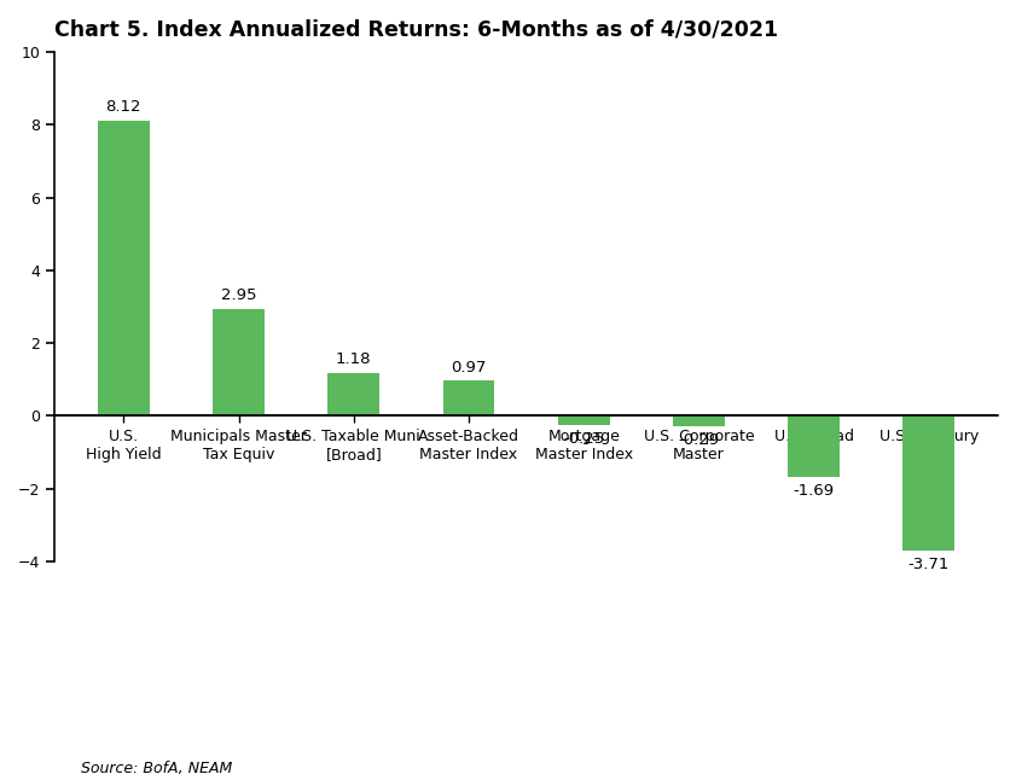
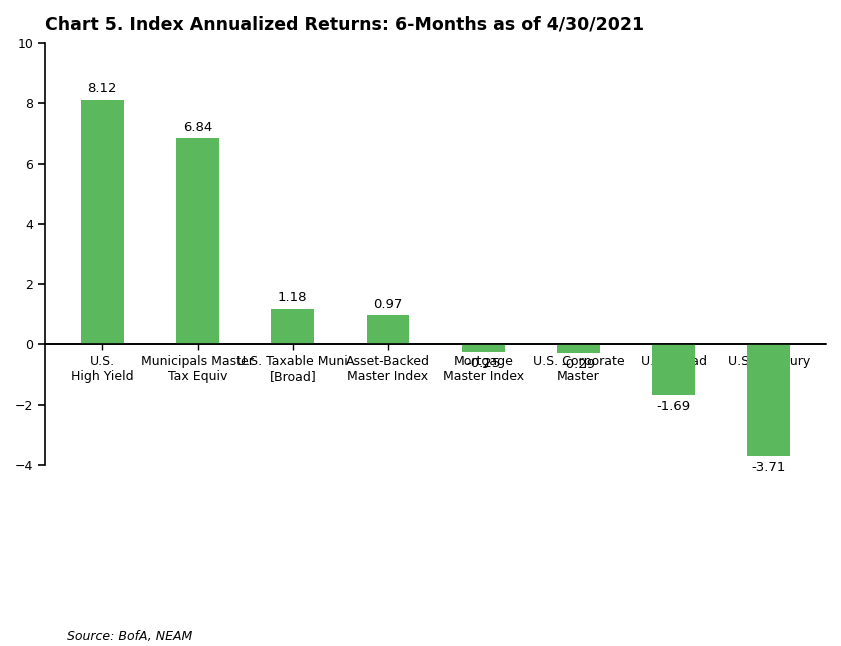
Municipals Master Tax Equiv: 2.95 -> 6.84
